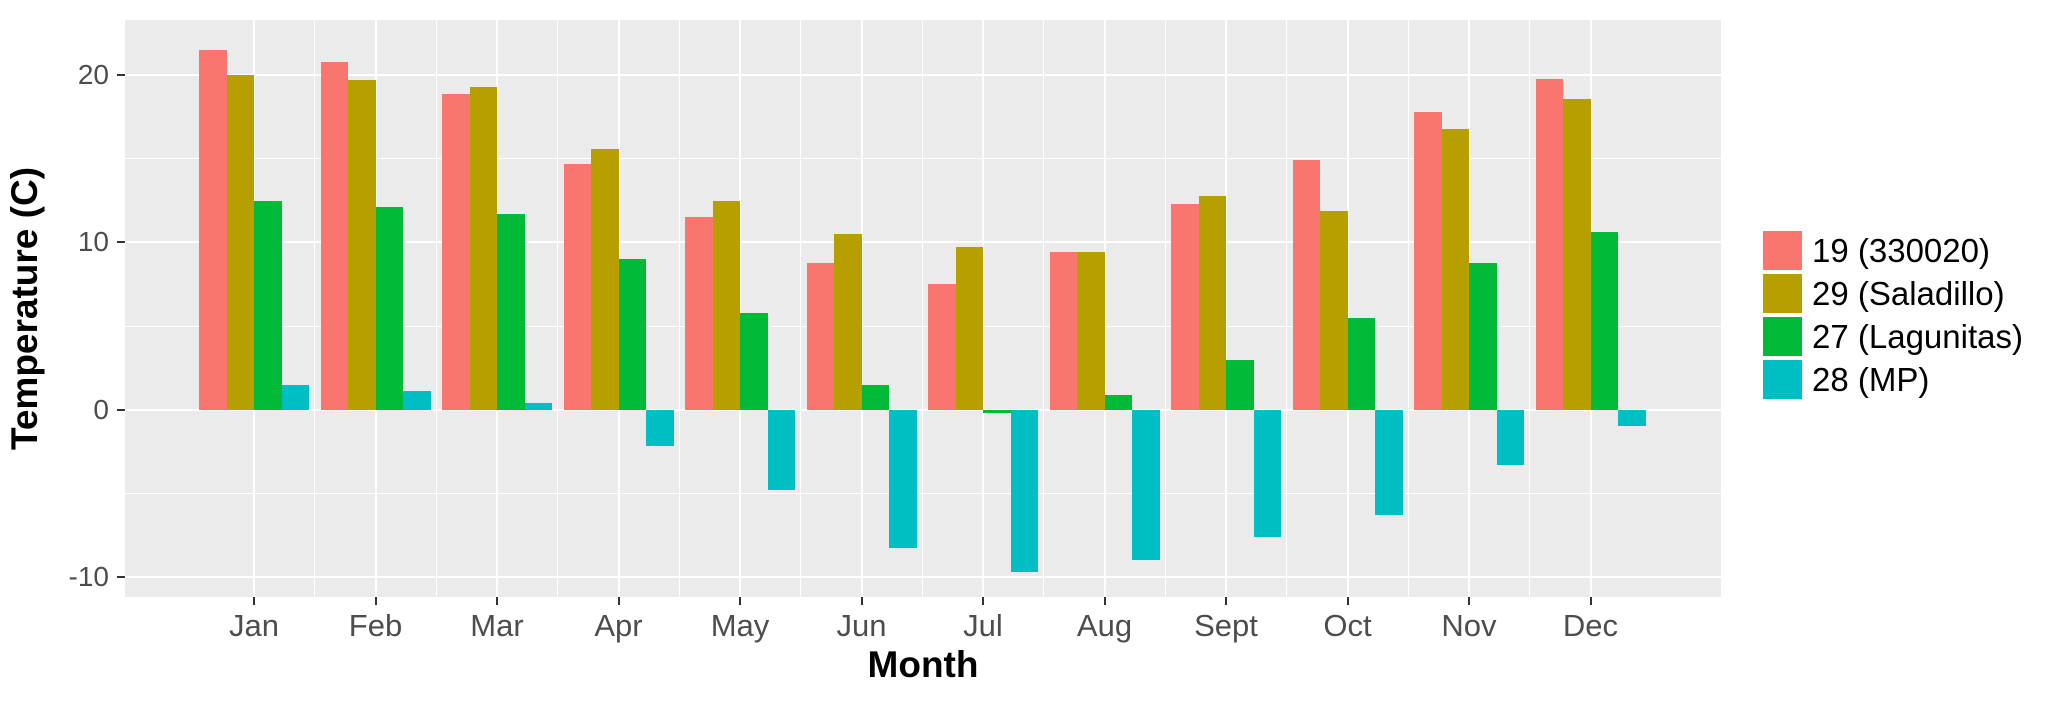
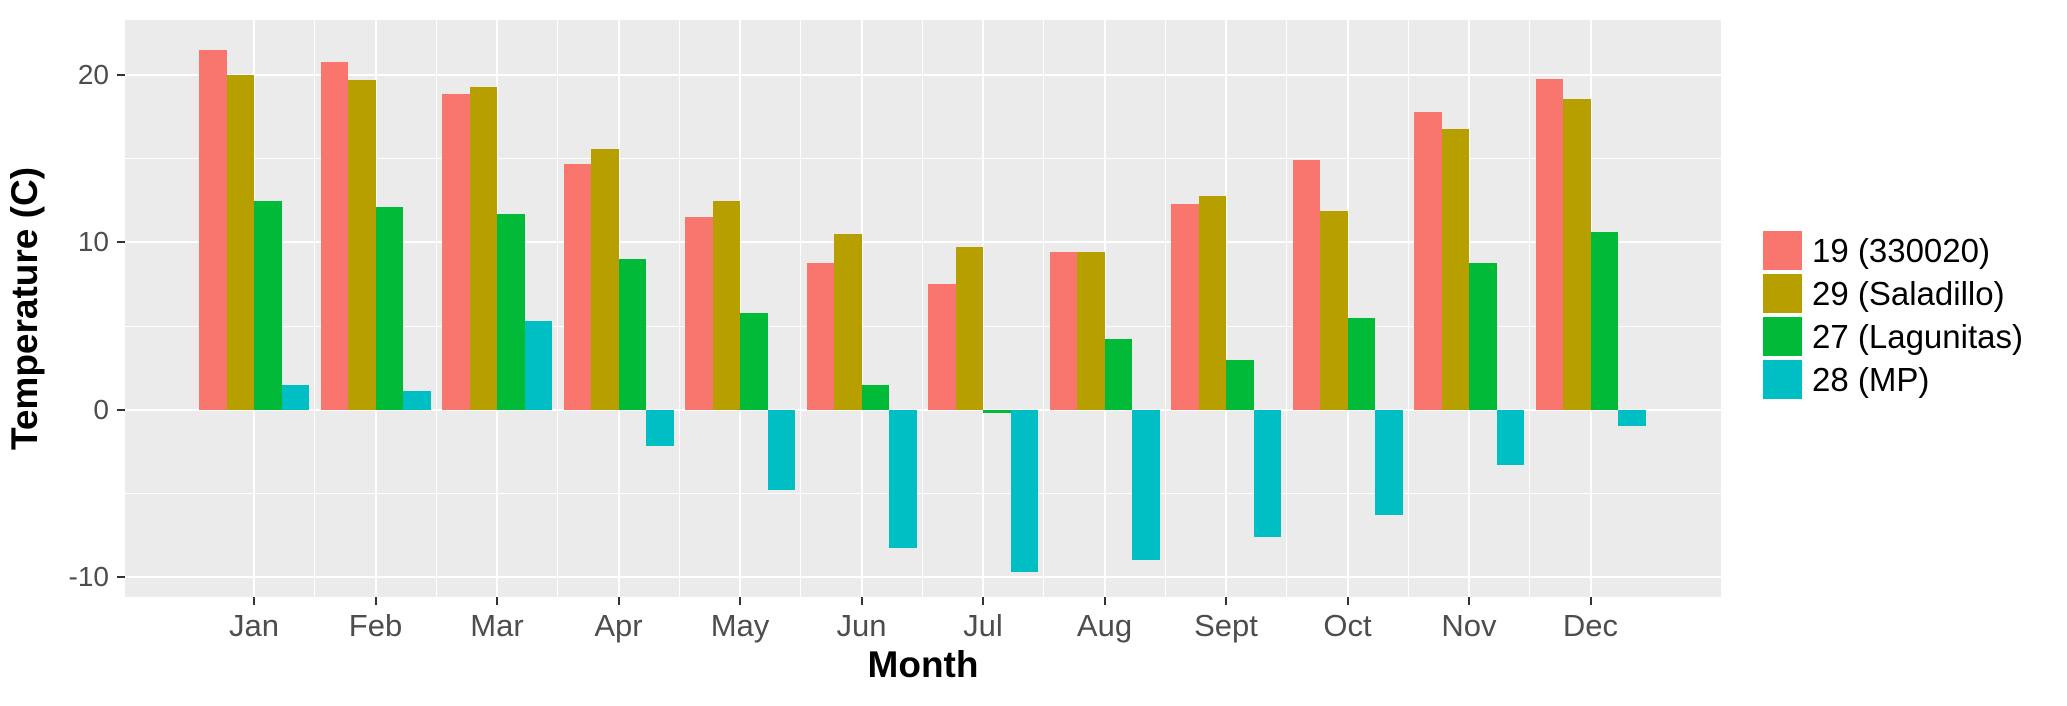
28 (MP)/Mar: 0.4 -> 5.3
27 (Lagunitas)/Aug: 0.9 -> 4.2
